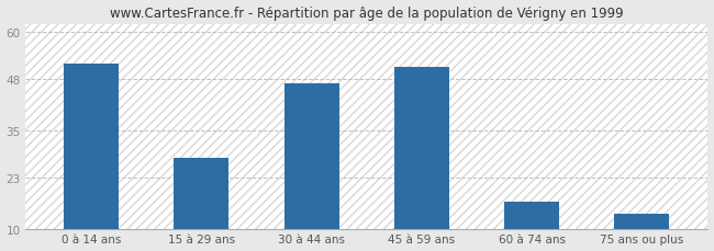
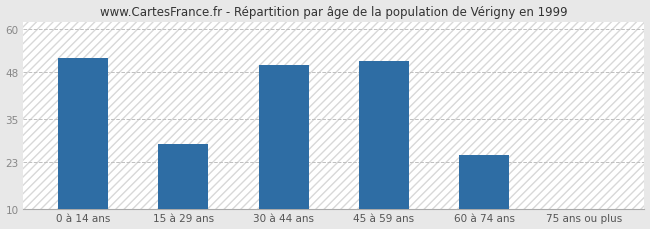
30 à 44 ans: 47 -> 50
60 à 74 ans: 17 -> 25
75 ans ou plus: 14 -> 10
